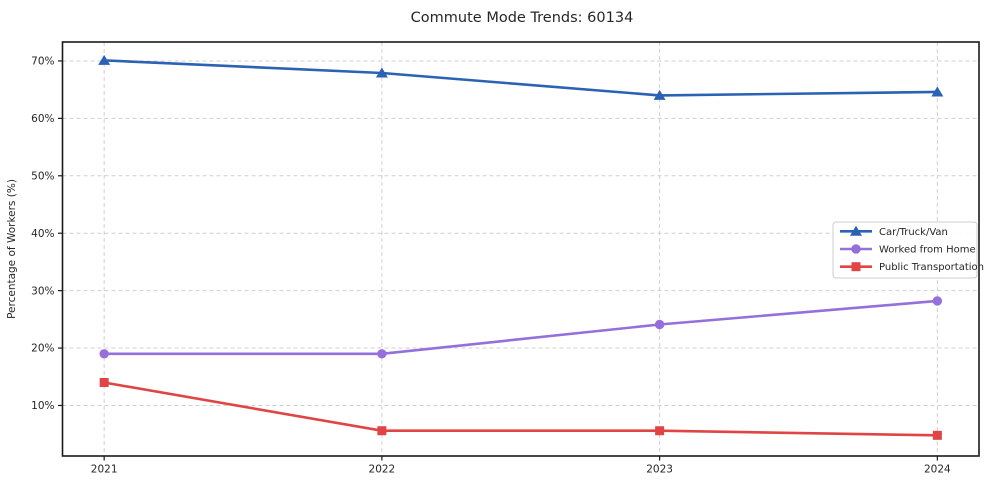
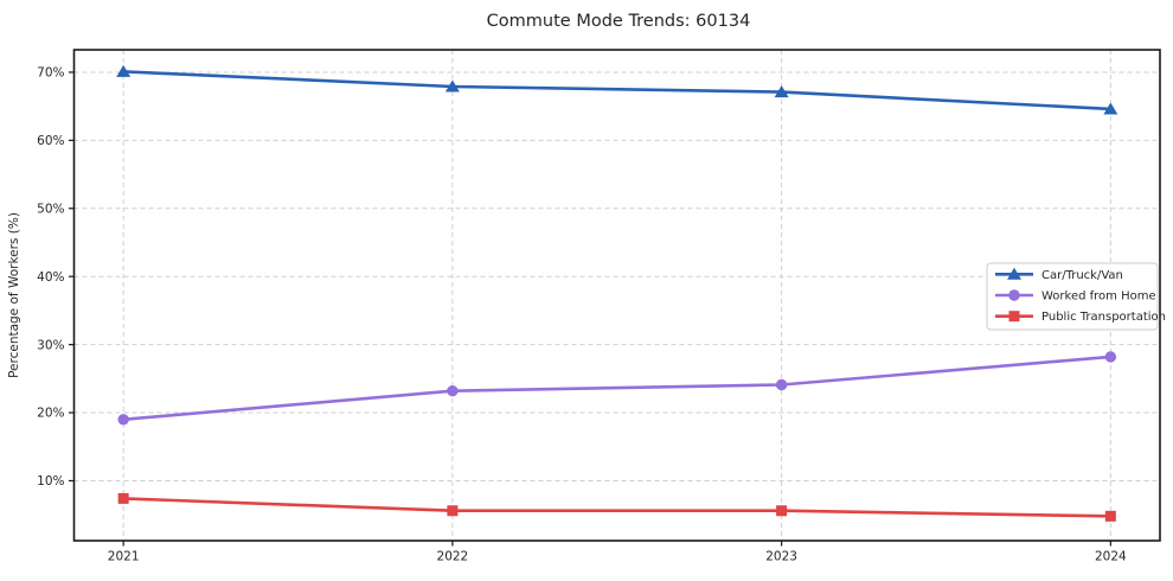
Public Transportation/2021: 14% -> 7%
Worked from Home/2022: 19% -> 23%
Car/Truck/Van/2023: 64% -> 67%
